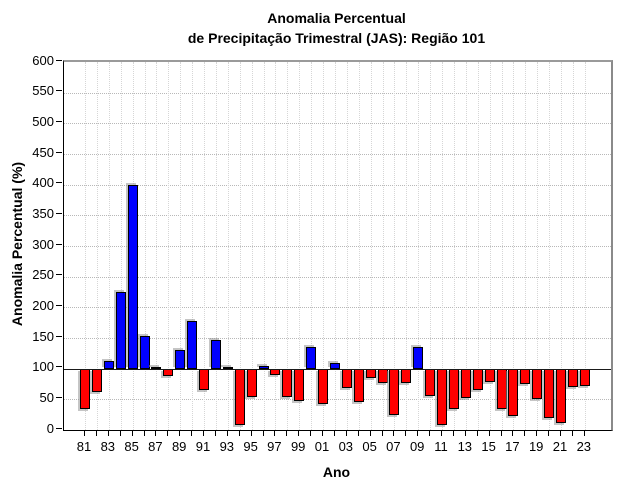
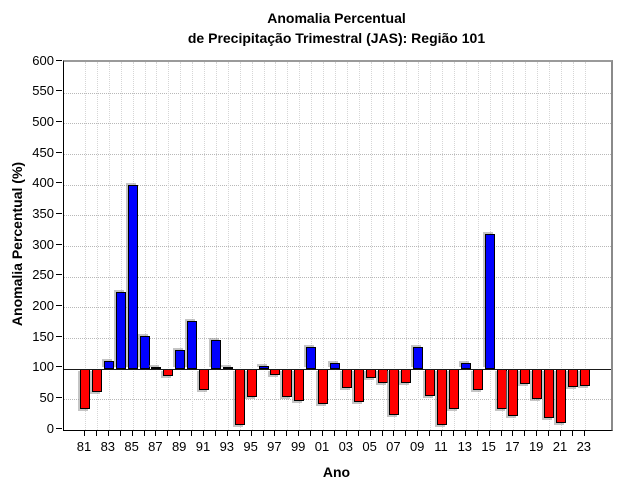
13: 50 -> 110
15: 80 -> 320
